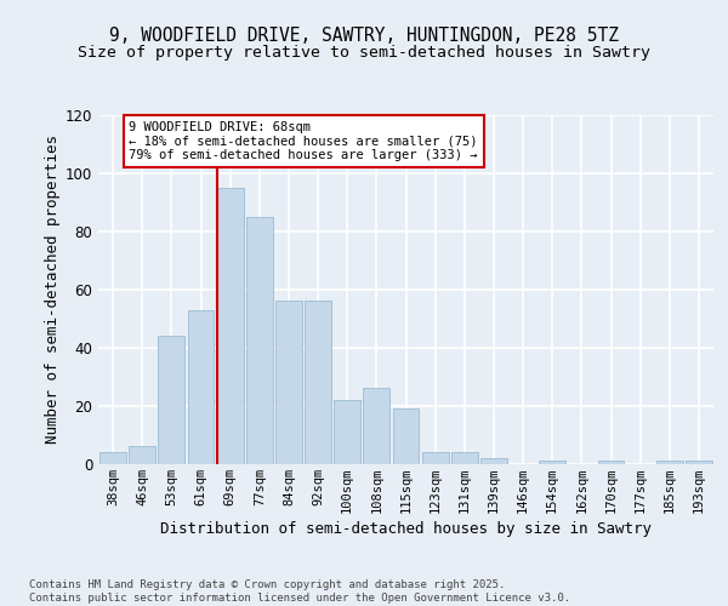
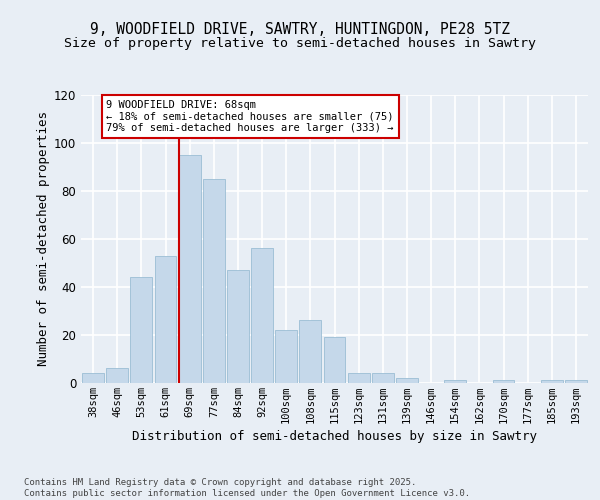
84sqm: 56 -> 47
